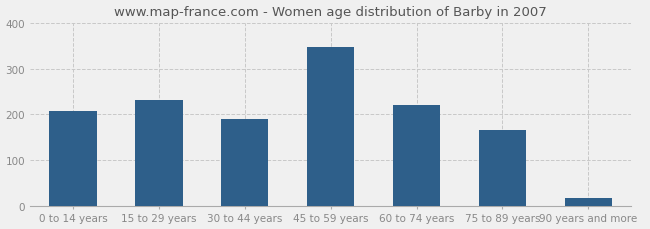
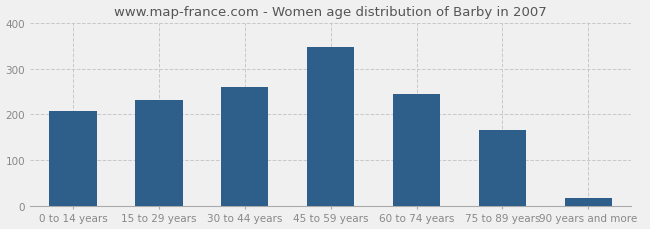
30 to 44 years: 190 -> 259
60 to 74 years: 220 -> 244
